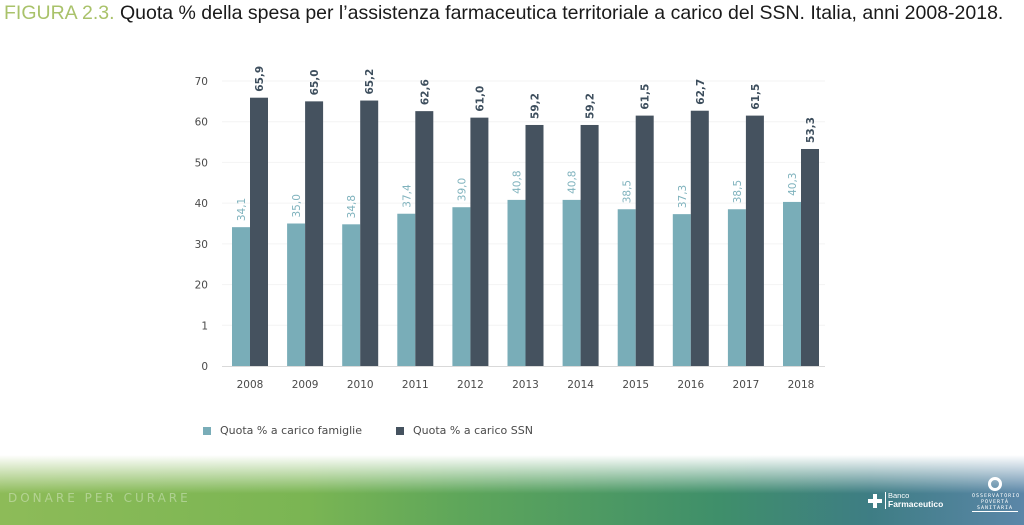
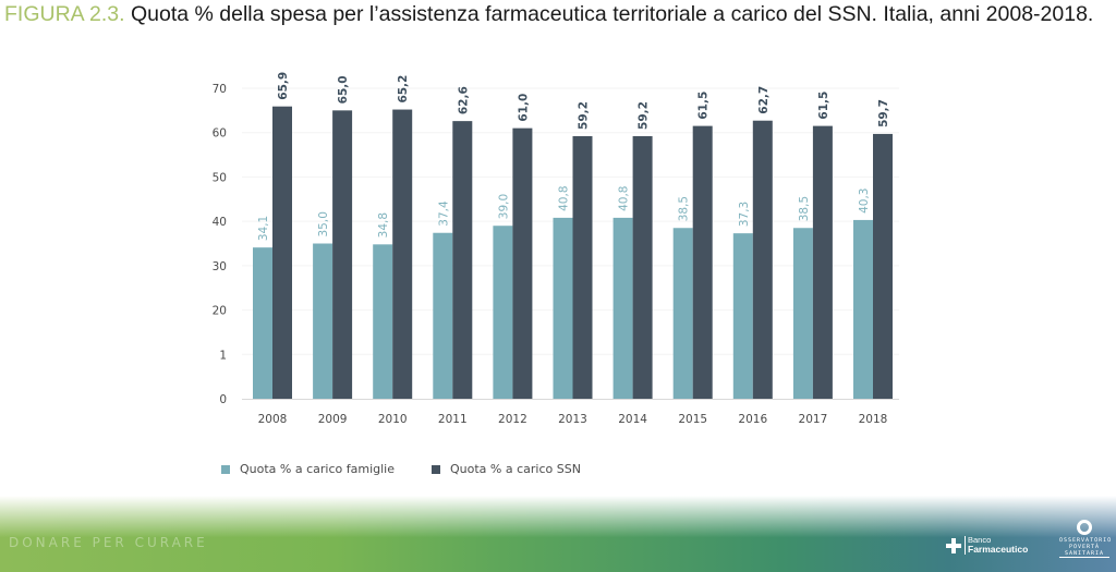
Quota % a carico SSN/2018: 53,3 -> 59,7
